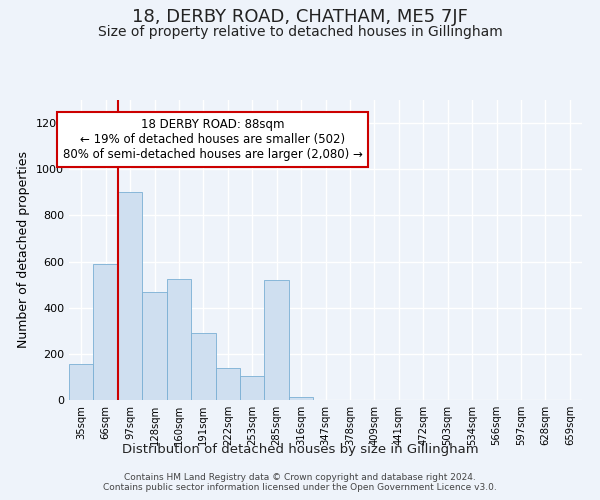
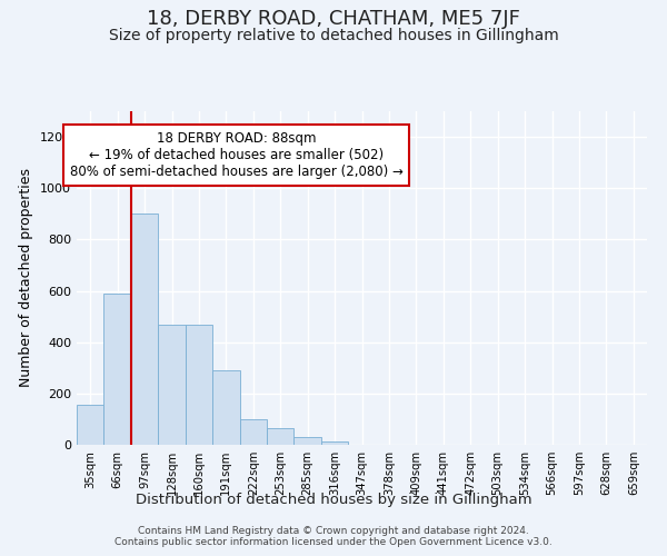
160sqm: 525 -> 470
222sqm: 140 -> 100
253sqm: 105 -> 65
285sqm: 520 -> 30
